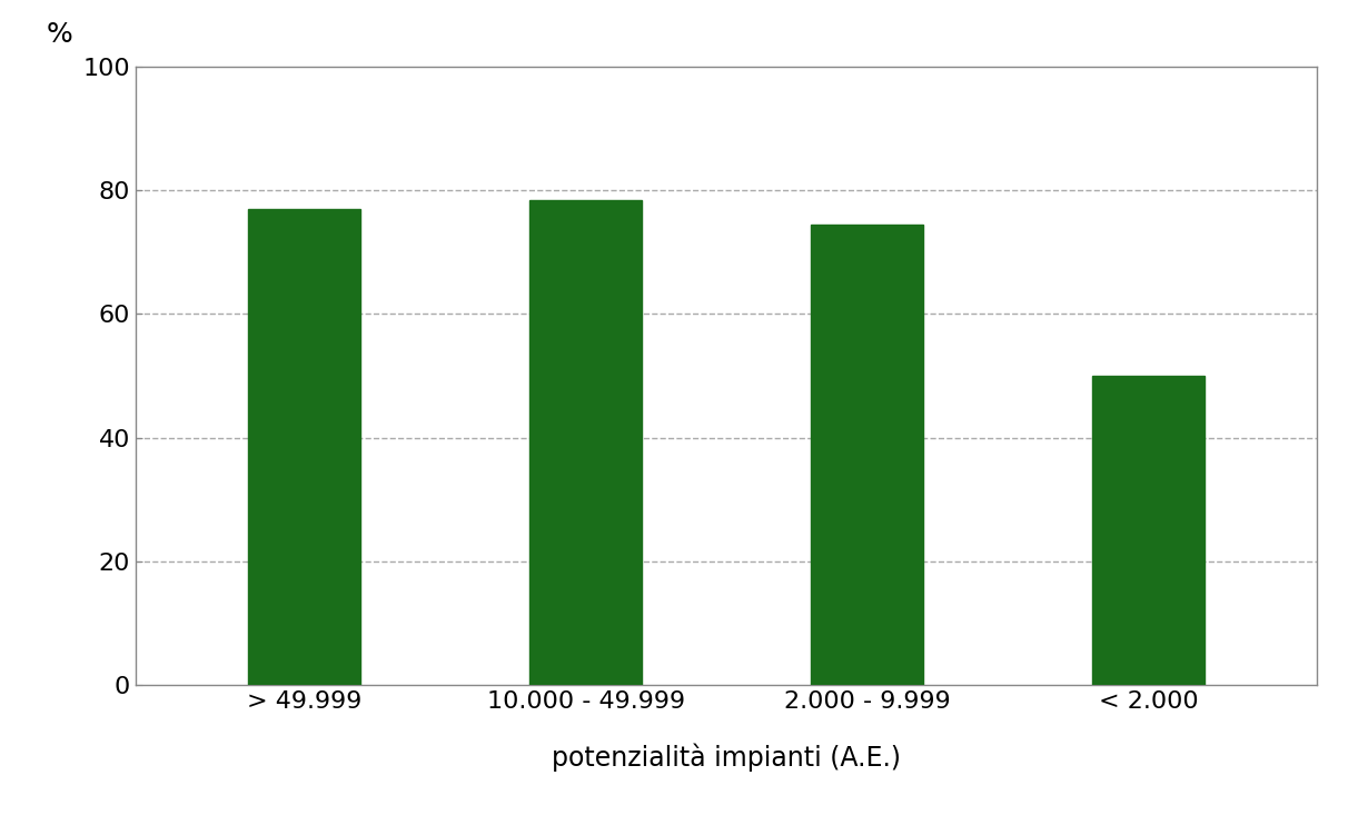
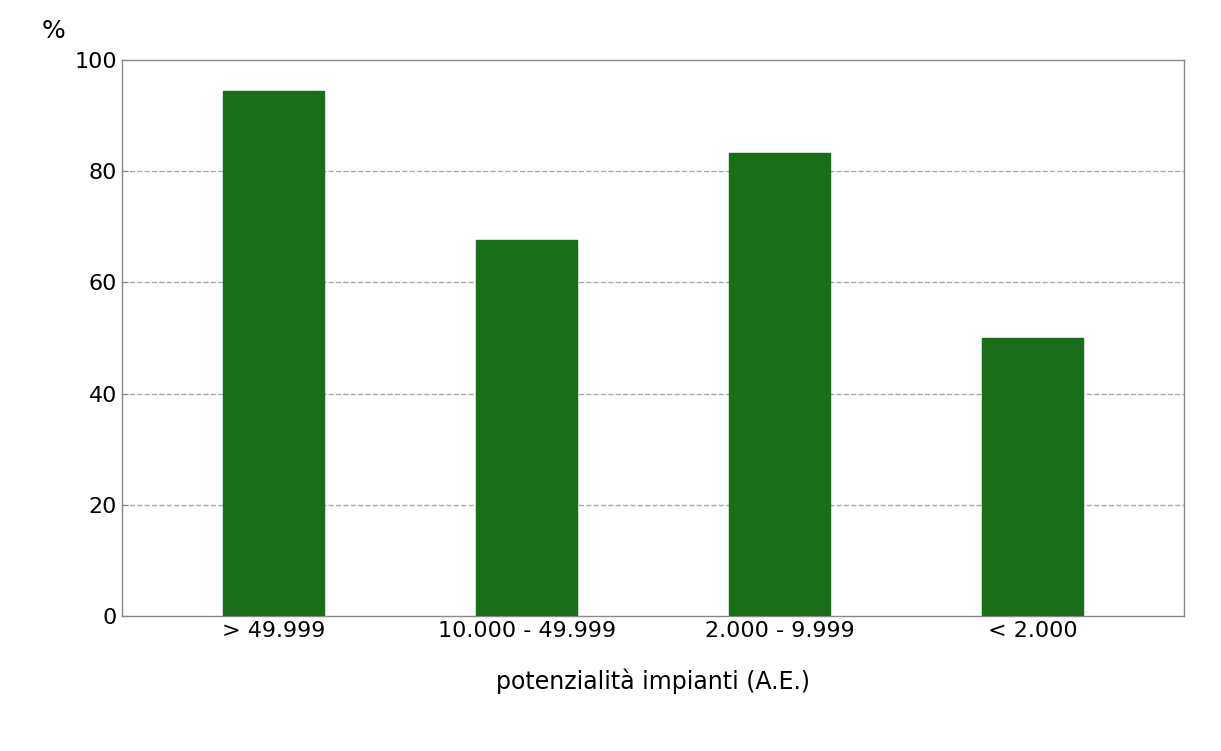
> 49.999: 77.0 -> 94.4
10.000 - 49.999: 78.5 -> 67.6
2.000 - 9.999: 74.5 -> 83.2
